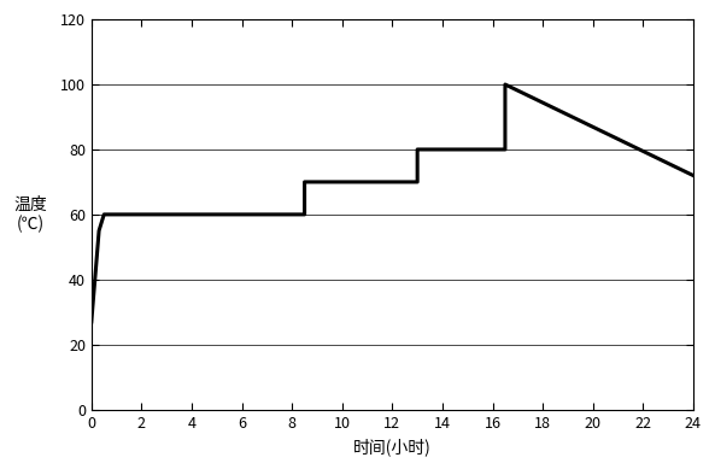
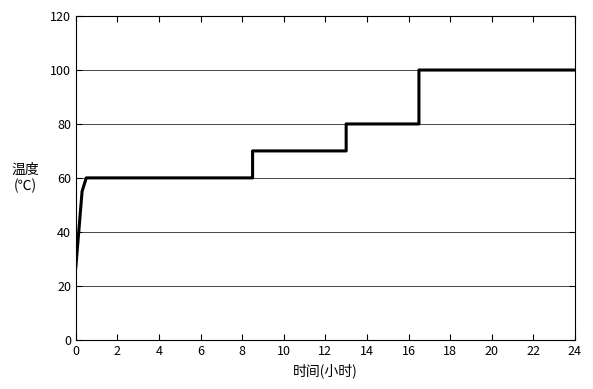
24: 72 -> 100
